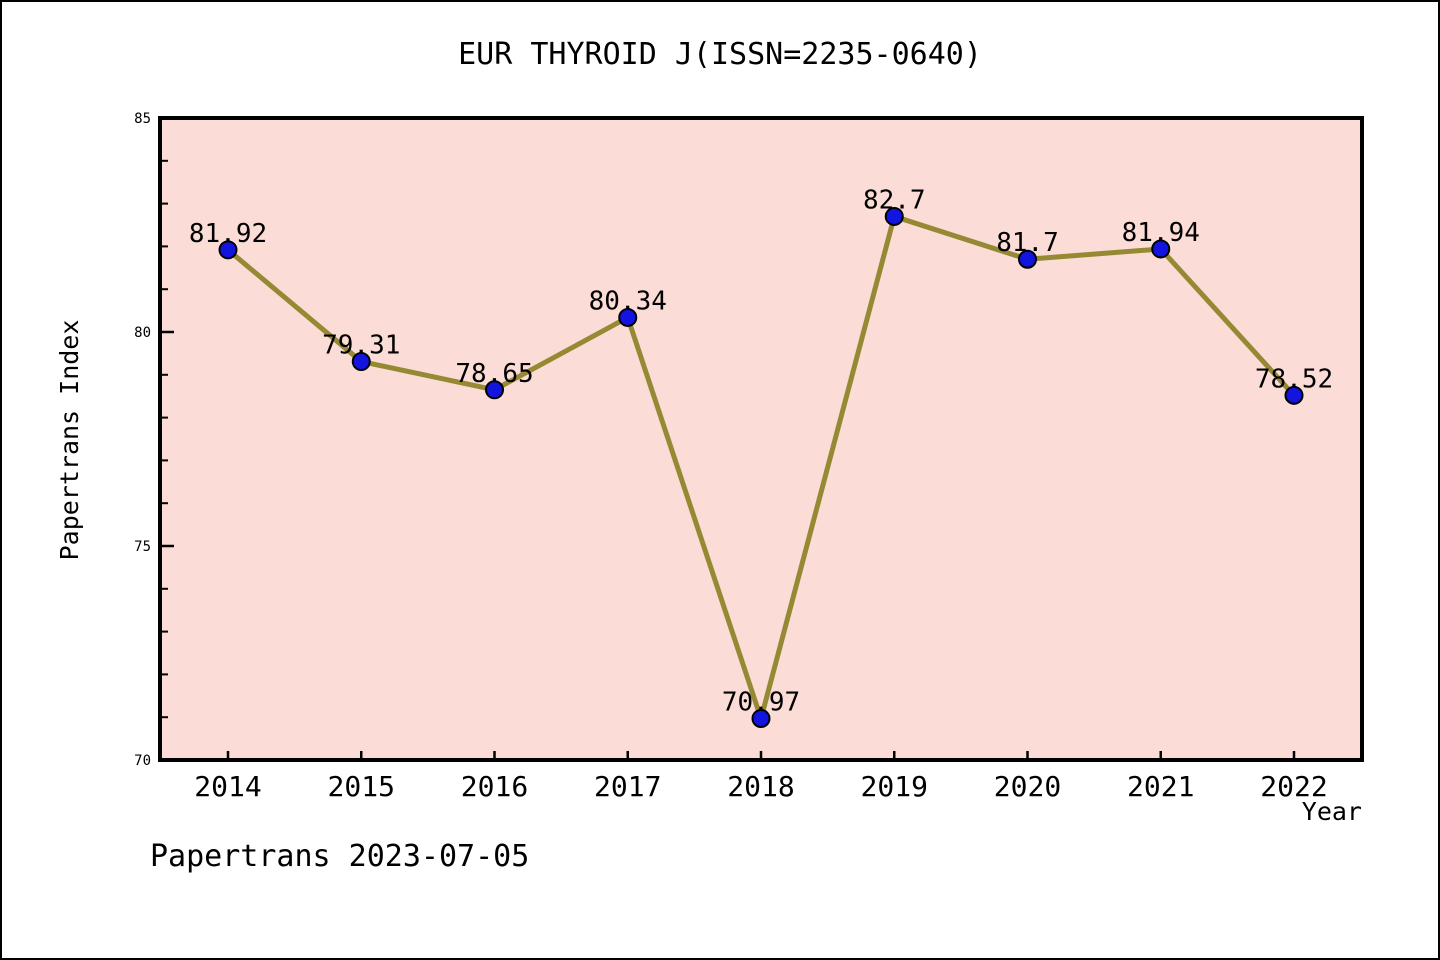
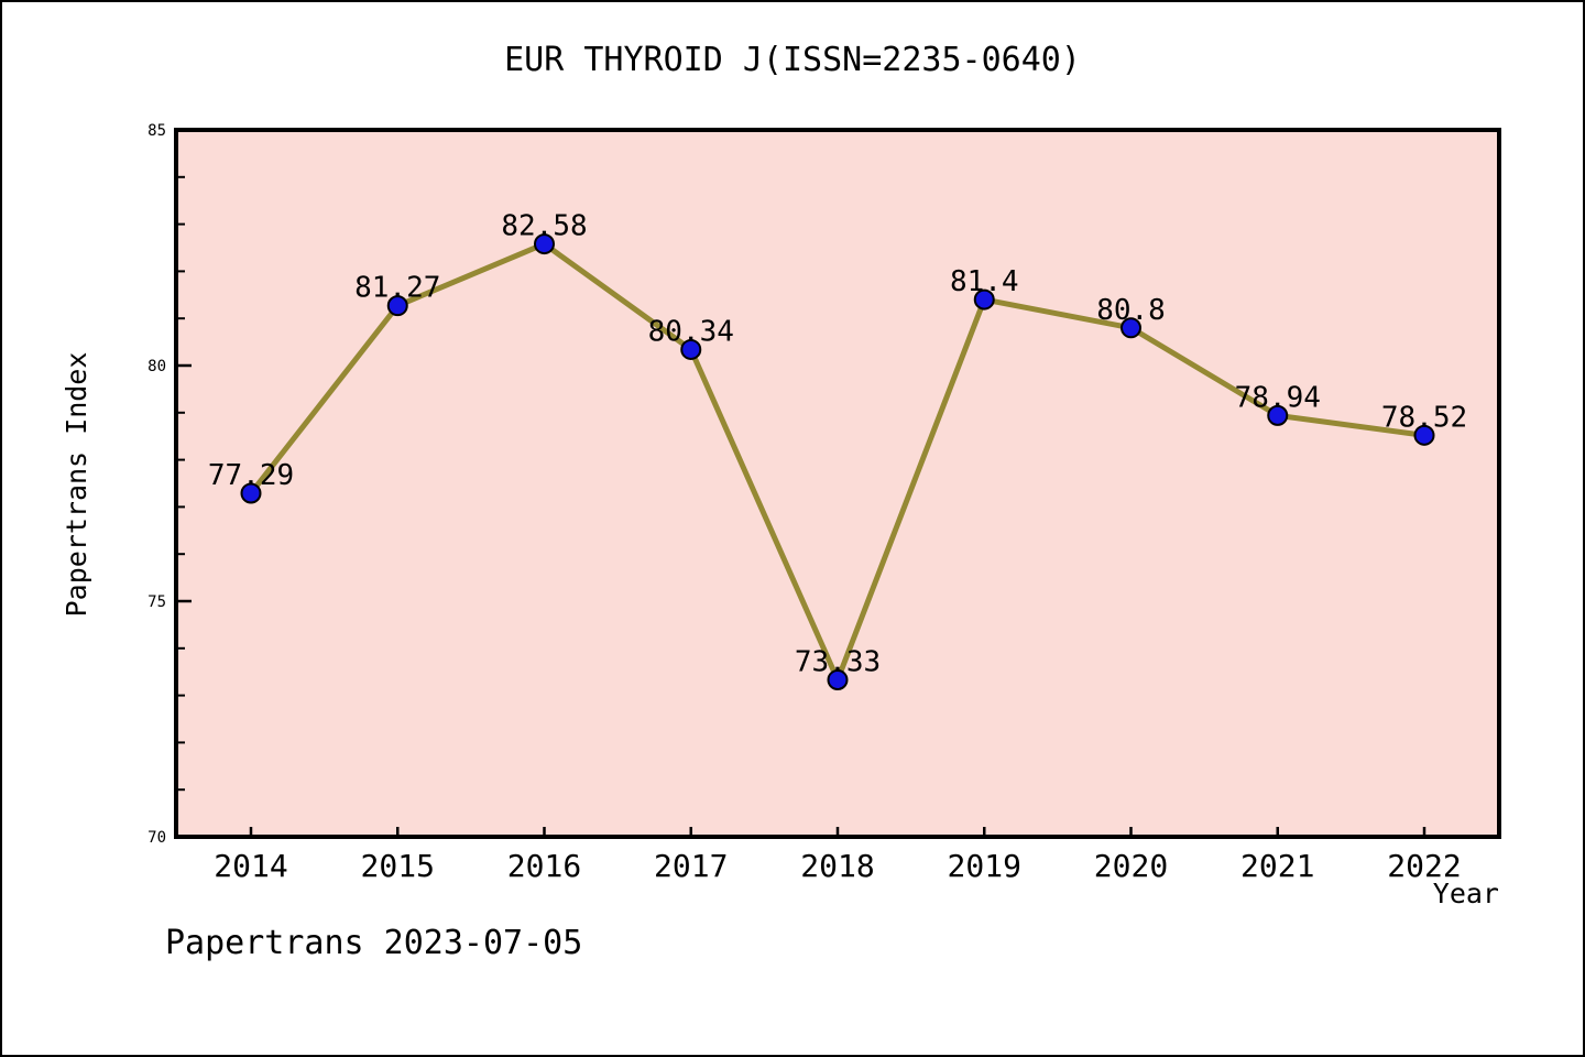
2014: 81.92 -> 77.29
2015: 79.31 -> 81.27
2016: 78.65 -> 82.58
2018: 70.97 -> 73.33
2019: 82.7 -> 81.4
2020: 81.7 -> 80.8
2021: 81.94 -> 78.94
